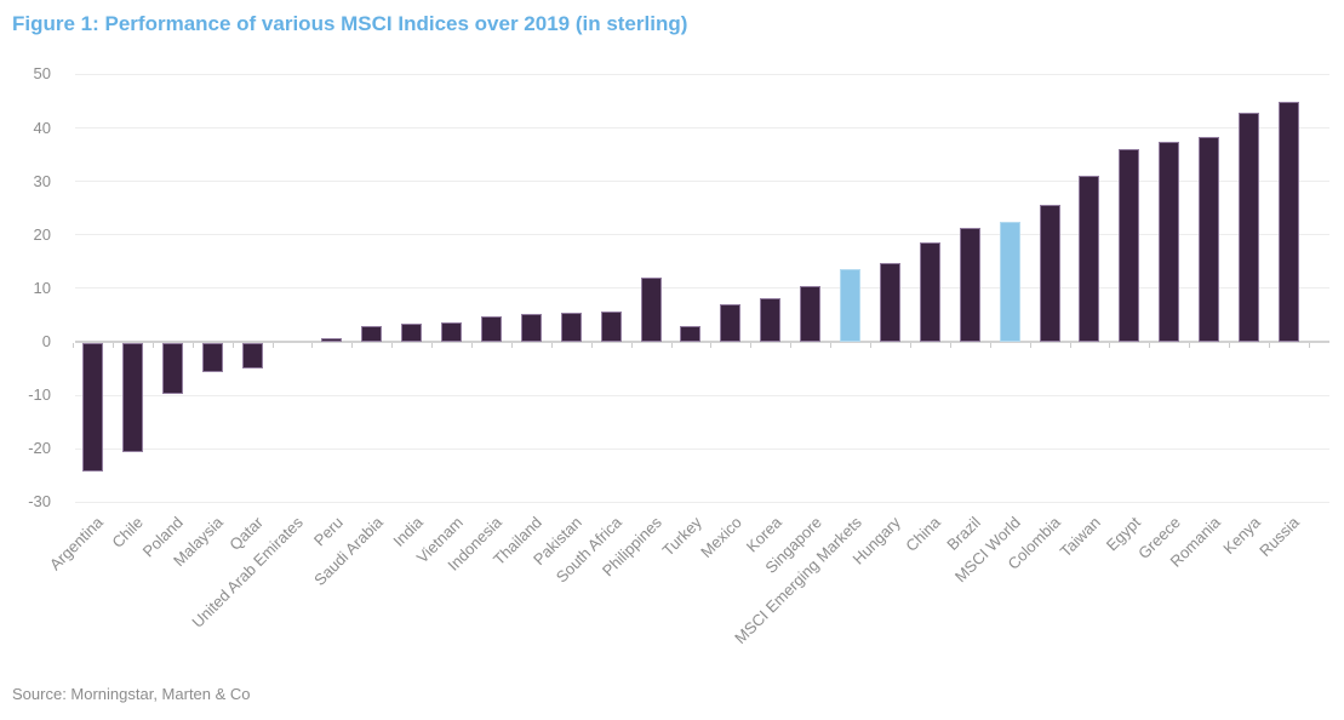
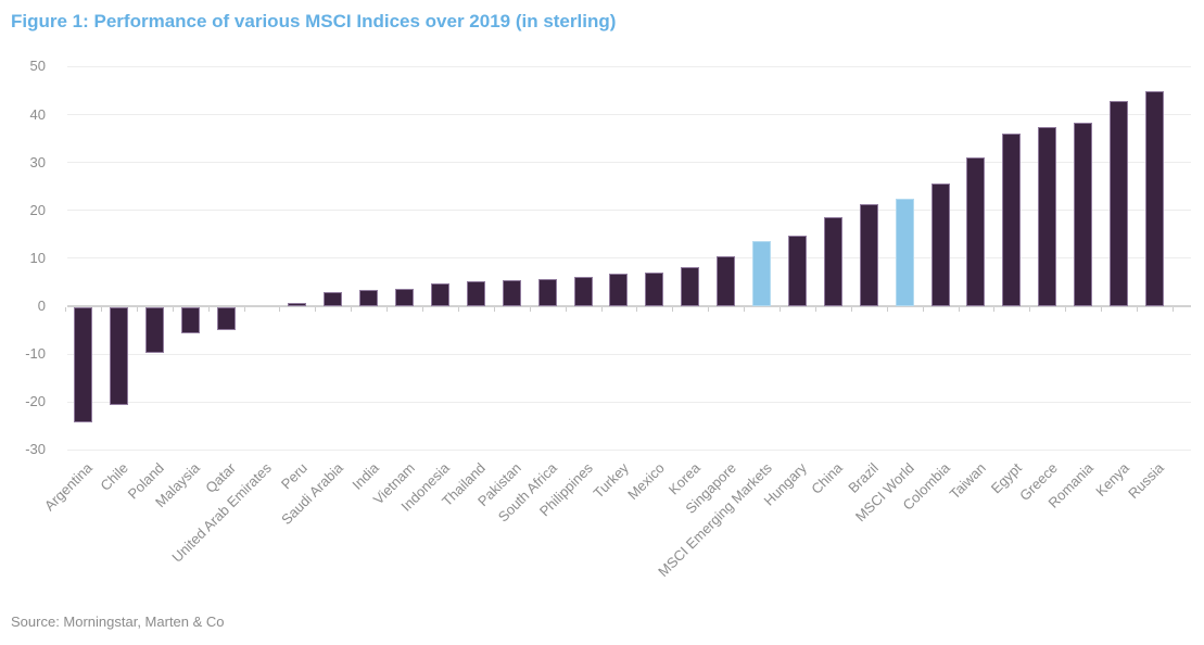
Philippines: 12 -> 6
Turkey: 3 -> 7
